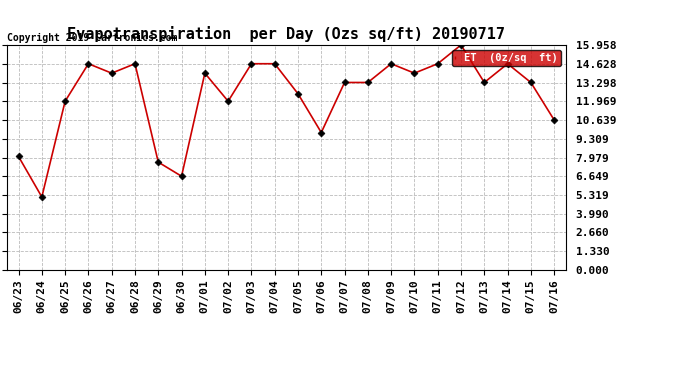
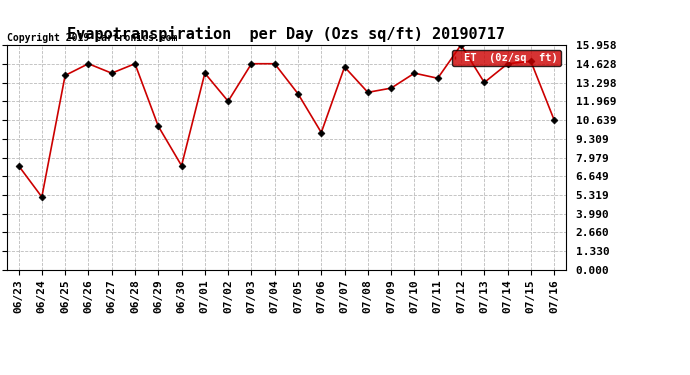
06/23: 8.1 -> 7.4
06/25: 12.0 -> 13.8
06/29: 7.7 -> 10.2
06/30: 6.7 -> 7.4
07/07: 13.3 -> 14.4
07/08: 13.3 -> 12.6
07/09: 14.6 -> 12.9
07/11: 14.6 -> 13.6
07/15: 13.3 -> 14.8
